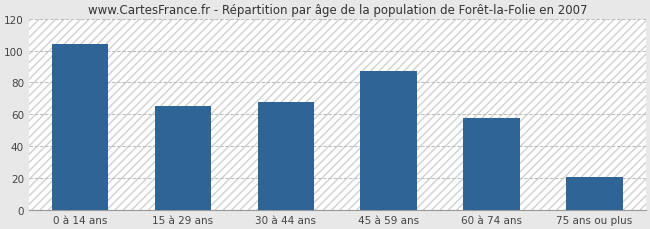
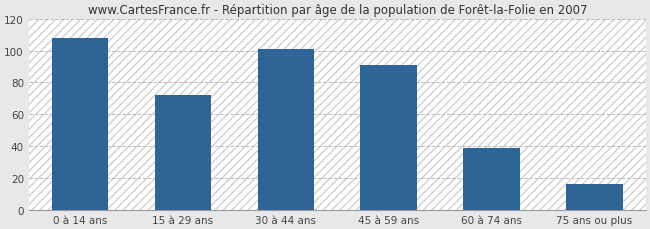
0 à 14 ans: 104 -> 108
15 à 29 ans: 65 -> 72
30 à 44 ans: 68 -> 101
45 à 59 ans: 87 -> 91
60 à 74 ans: 58 -> 39
75 ans ou plus: 21 -> 16
